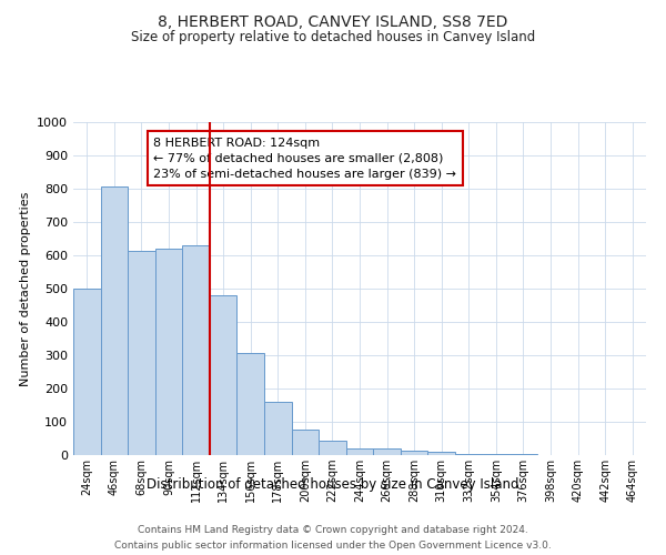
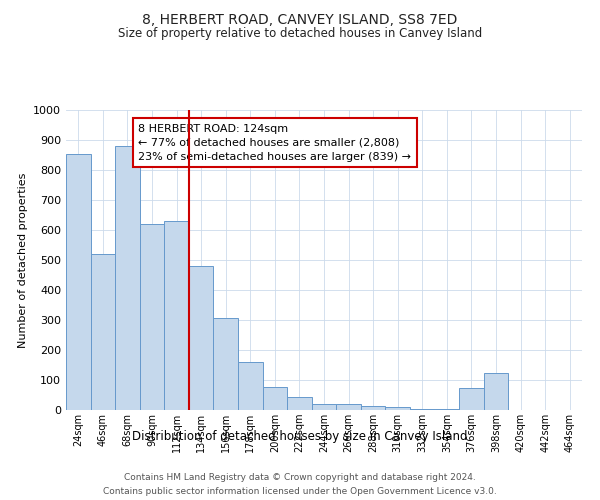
24sqm: 500 -> 855
46sqm: 808 -> 520
68sqm: 615 -> 880
376sqm: 2 -> 75
398sqm: 1 -> 125
